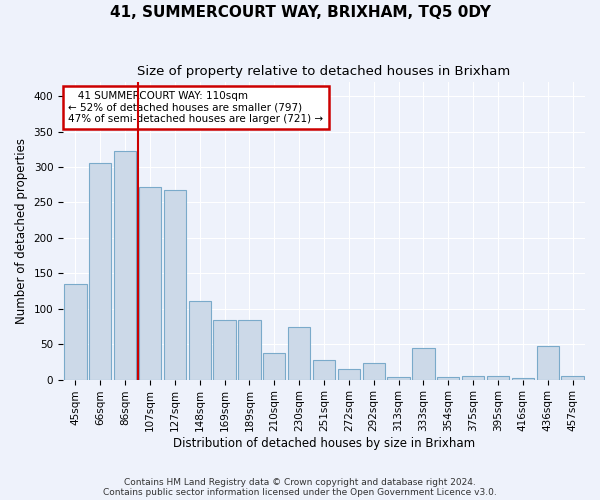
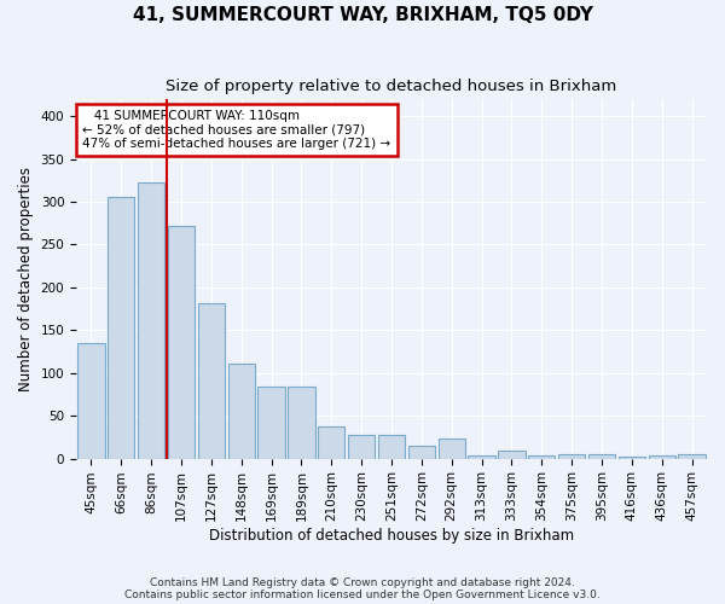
127sqm: 268 -> 182
230sqm: 74 -> 27
333sqm: 44 -> 9
436sqm: 48 -> 4
